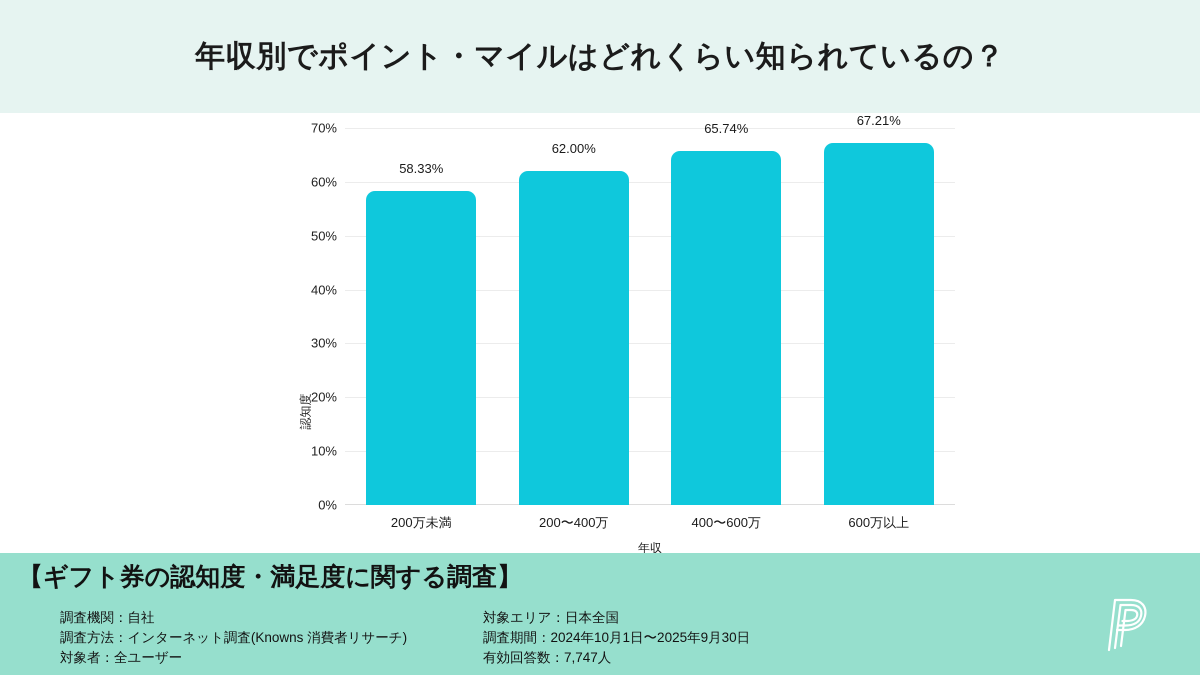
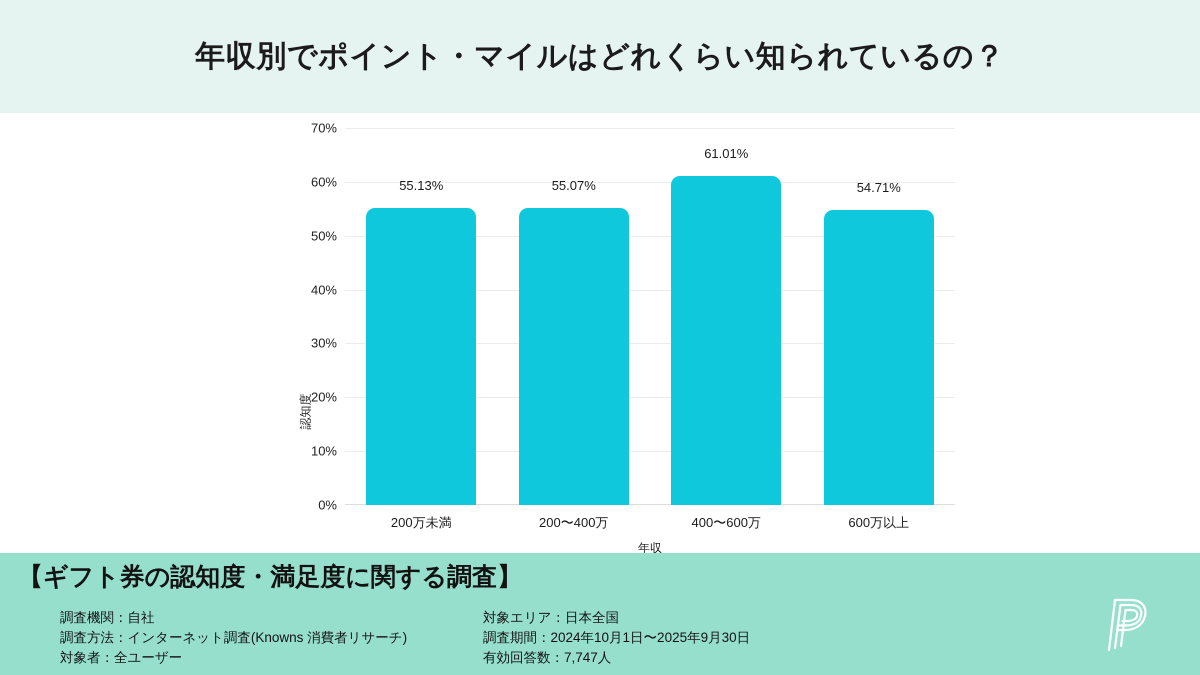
200万未満: 58.33% -> 55.13%
200〜400万: 62.00% -> 55.07%
400〜600万: 65.74% -> 61.01%
600万以上: 67.21% -> 54.71%
